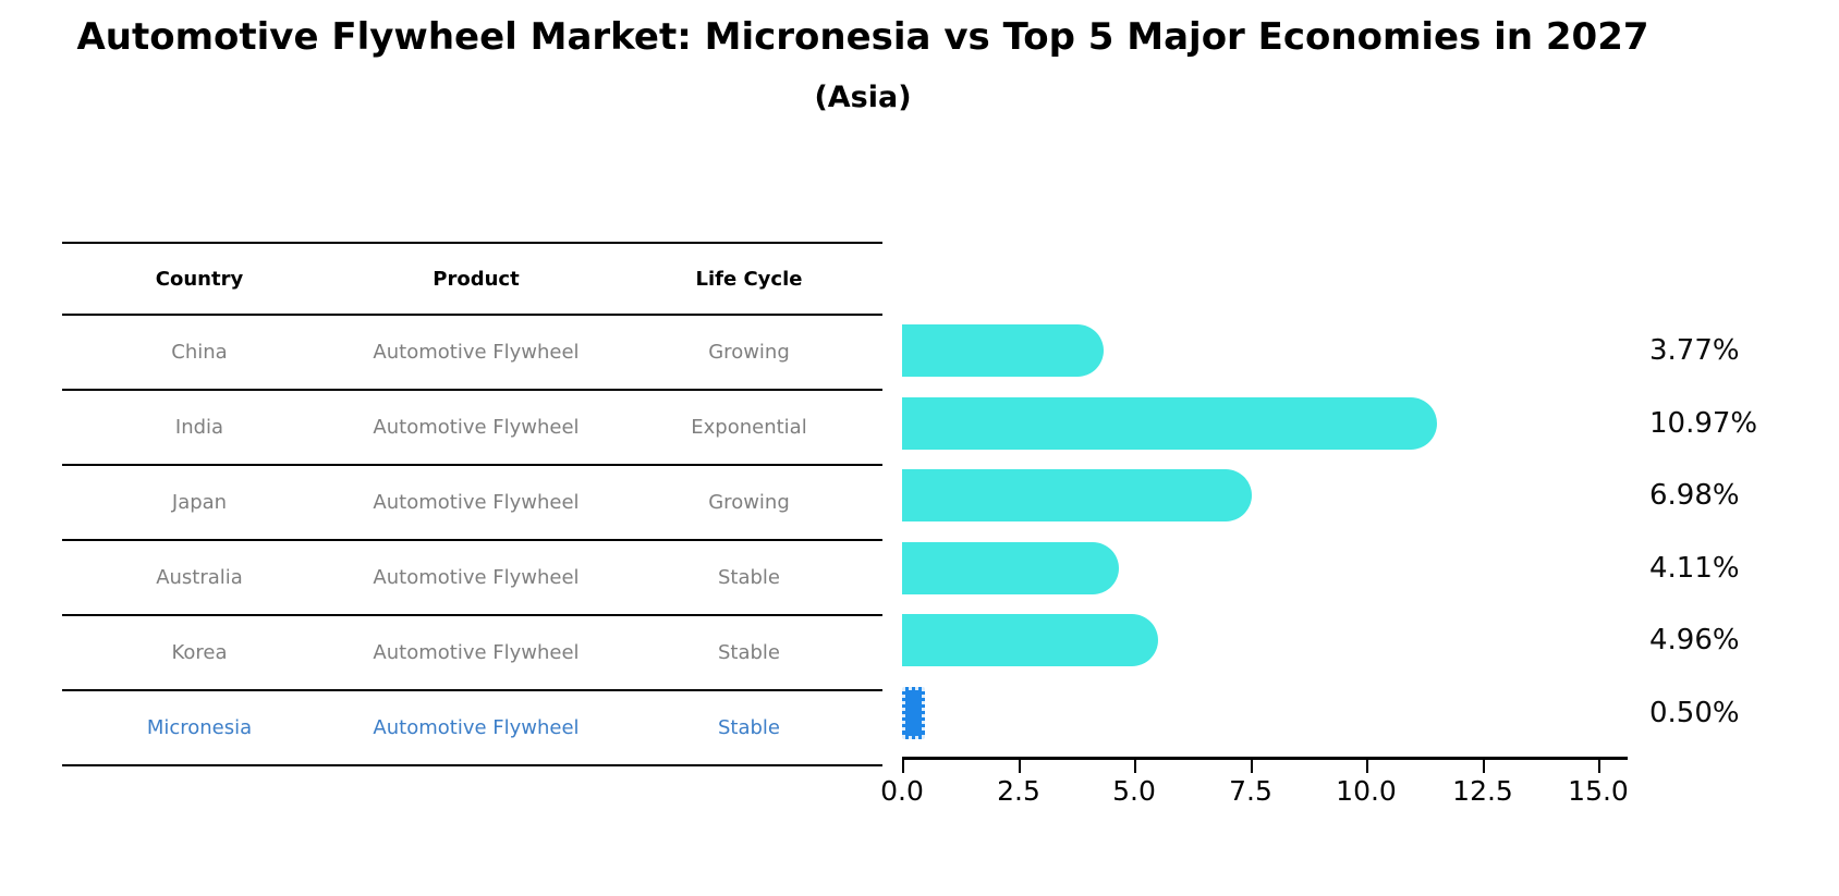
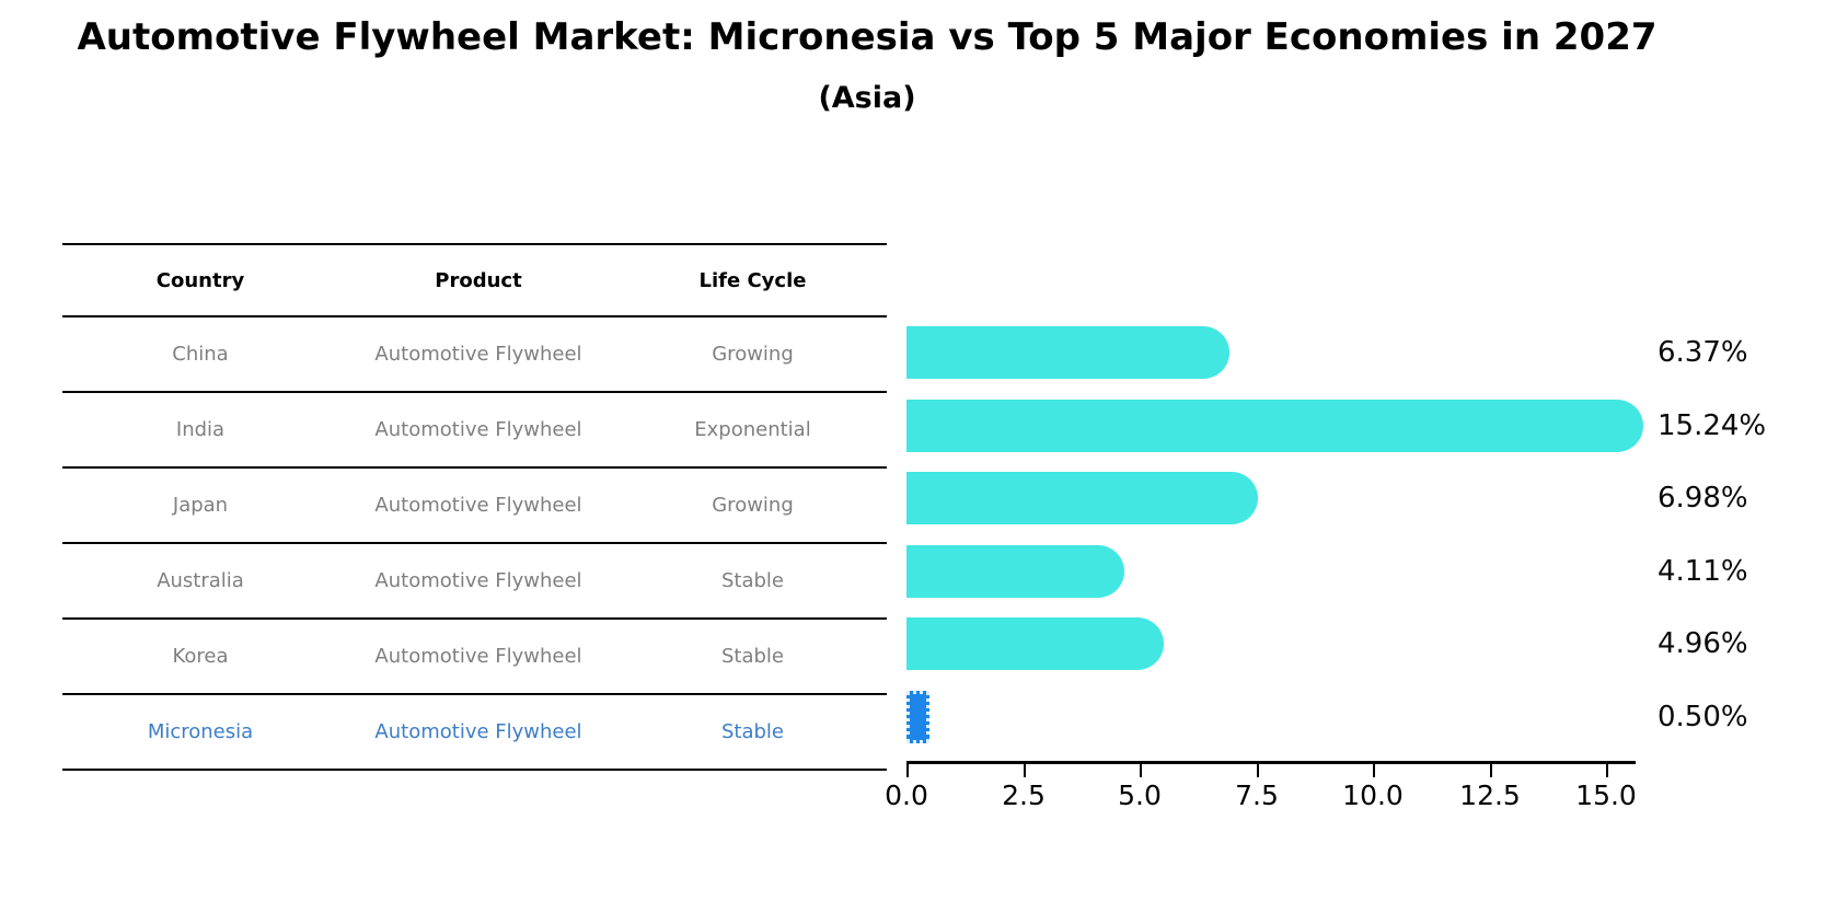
China: 3.77% -> 6.37%
India: 10.97% -> 15.24%
